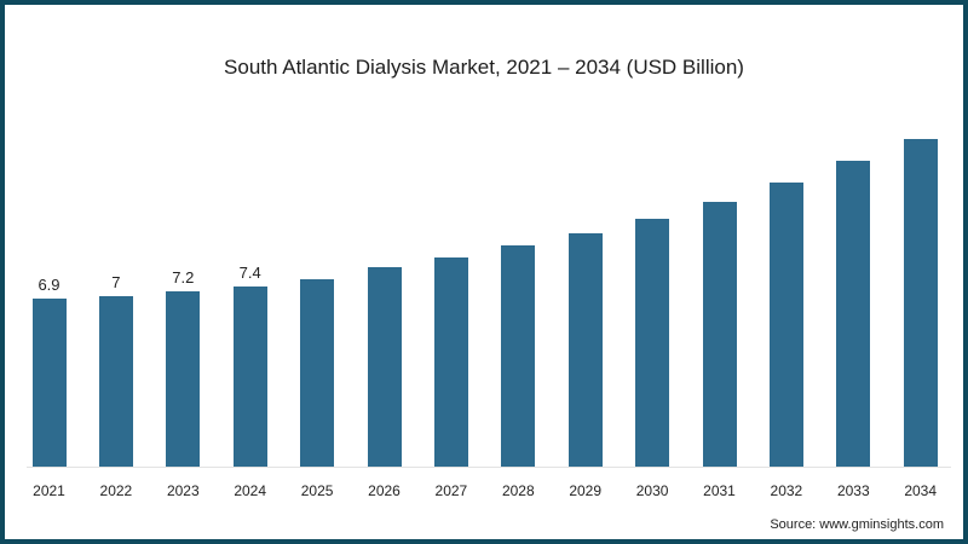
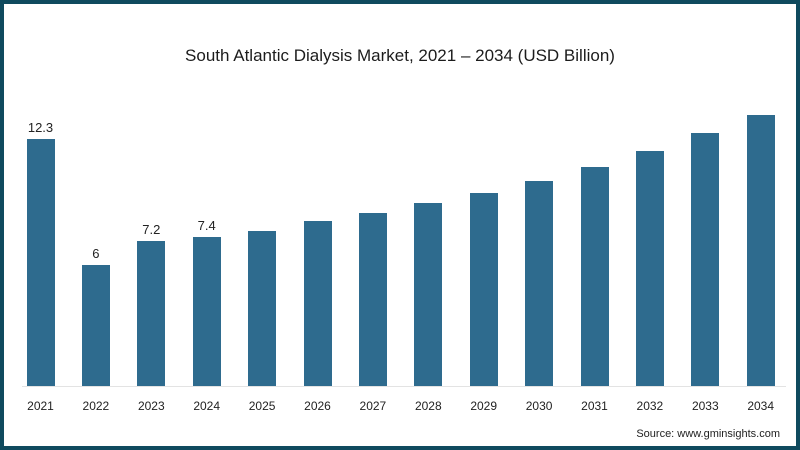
2021: 6.9 -> 12.3
2022: 7 -> 6
